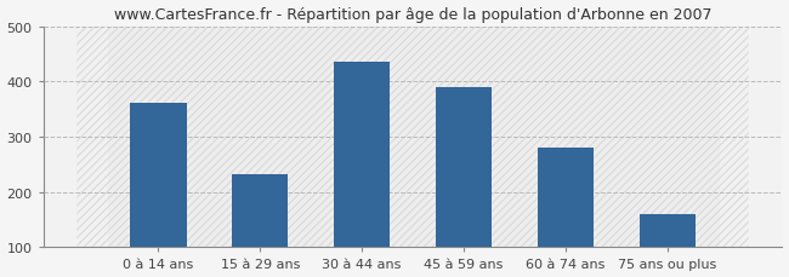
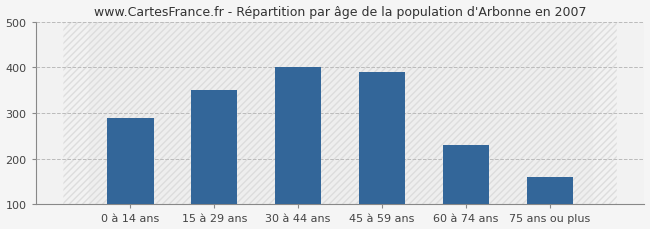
0 à 14 ans: 362 -> 290
15 à 29 ans: 233 -> 350
30 à 44 ans: 436 -> 400
60 à 74 ans: 281 -> 230
